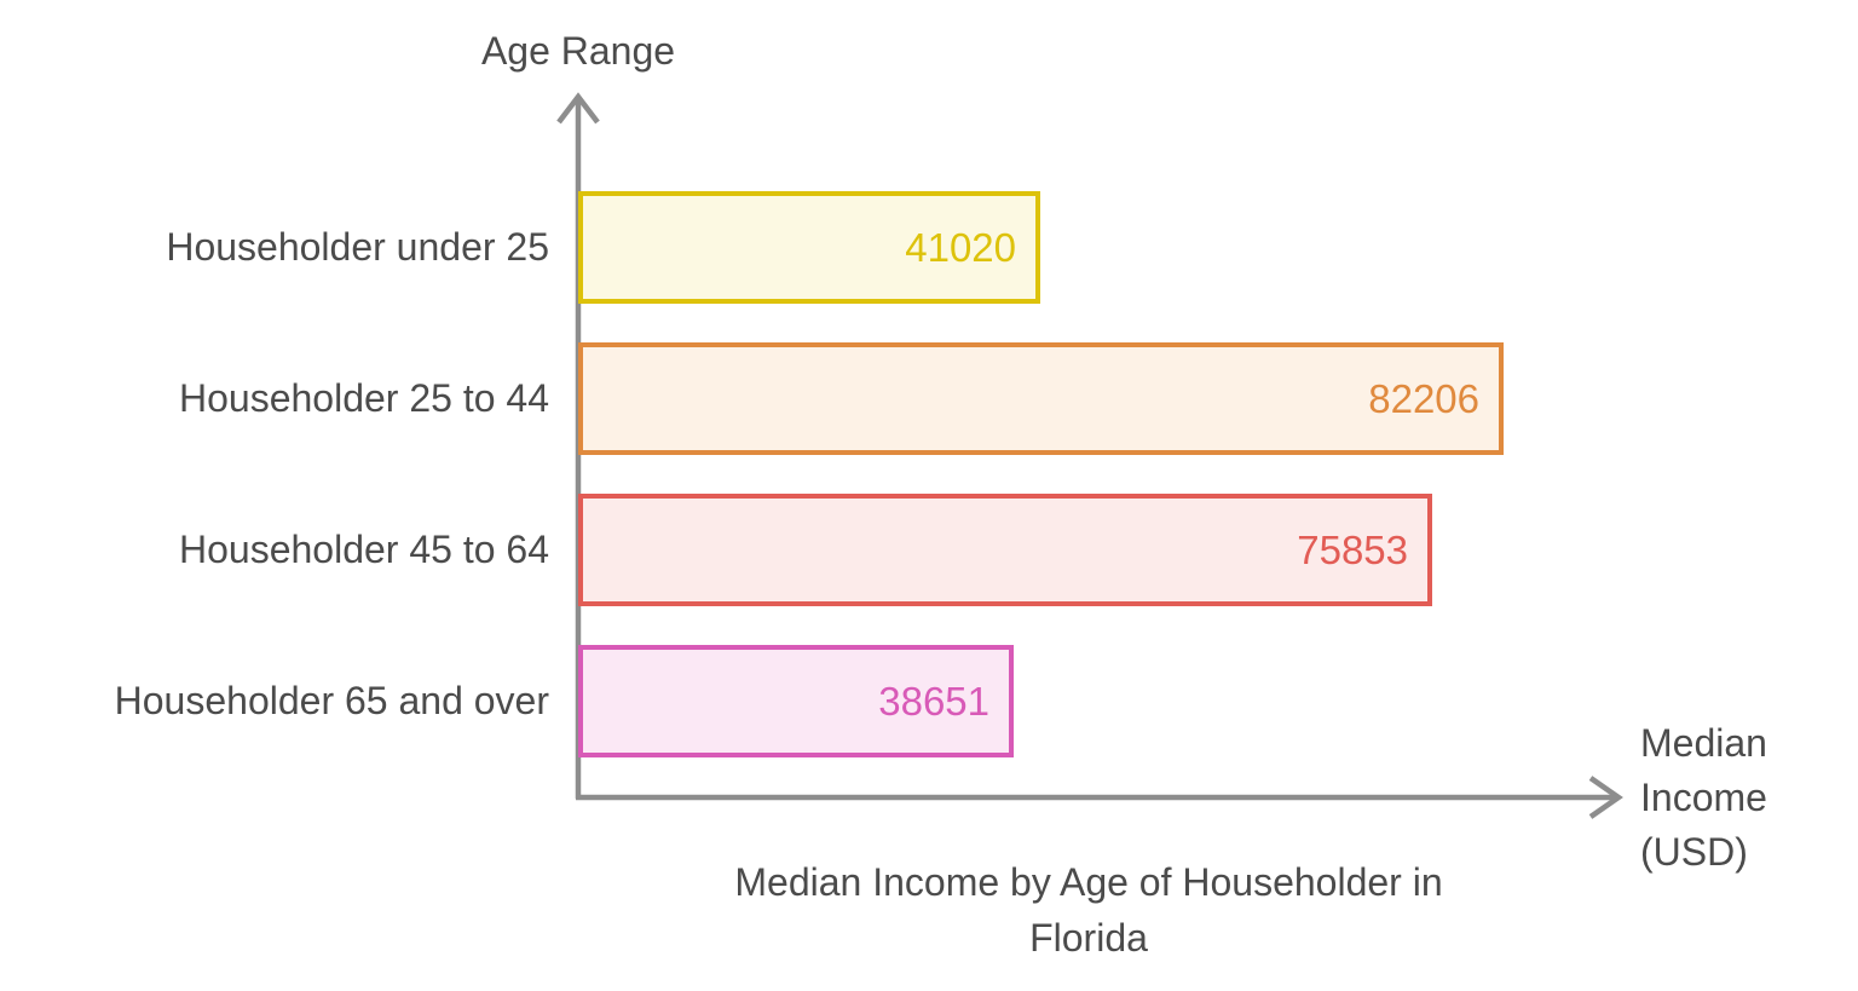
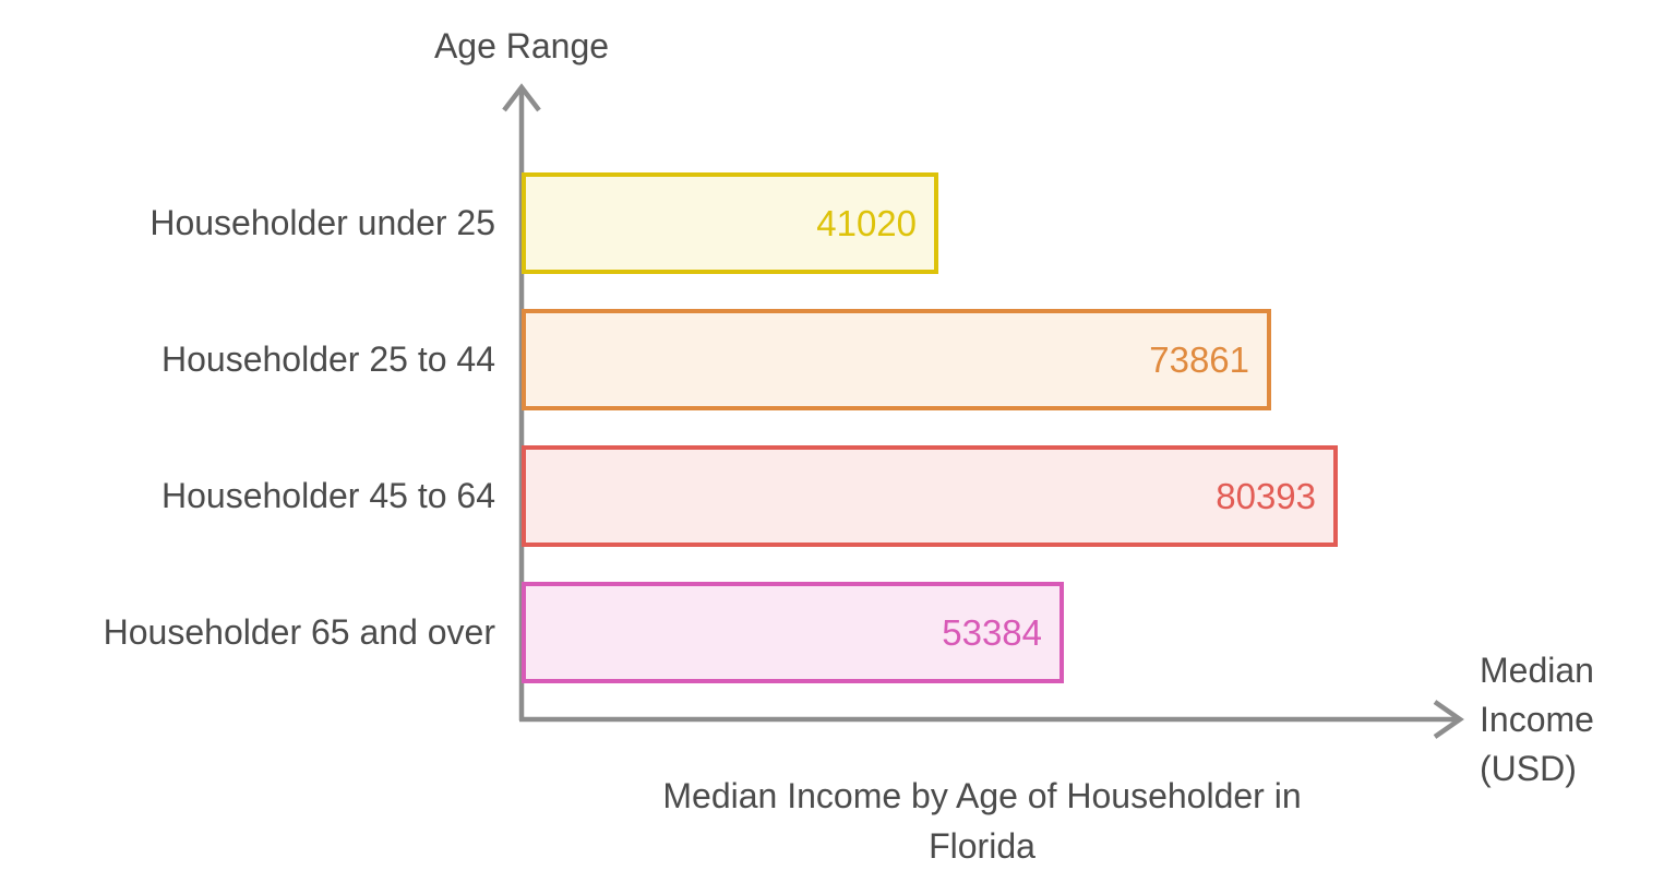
Householder 25 to 44: 82206 -> 73861
Householder 45 to 64: 75853 -> 80393
Householder 65 and over: 38651 -> 53384
